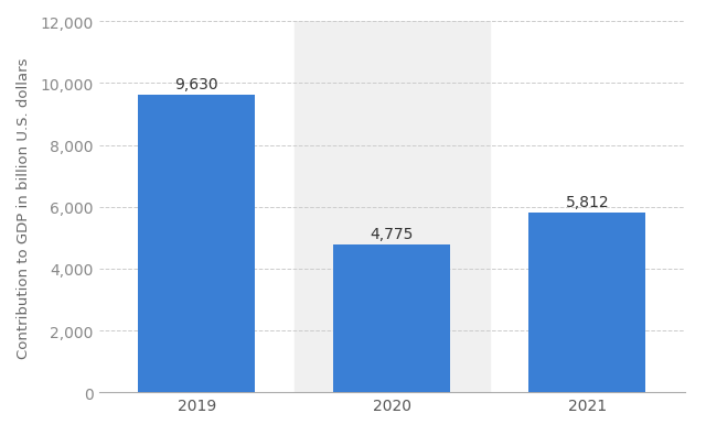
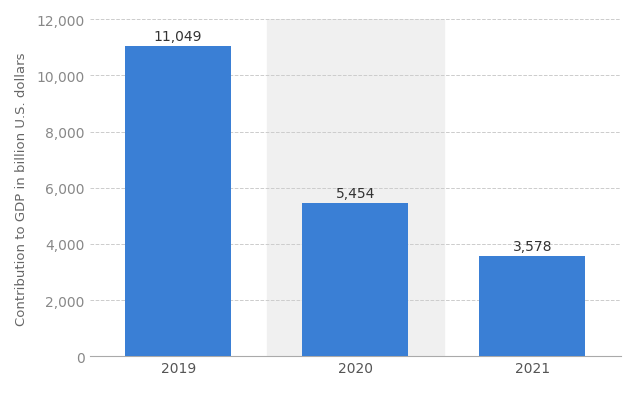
2019: 9,630 -> 11,049
2020: 4,775 -> 5,454
2021: 5,812 -> 3,578
